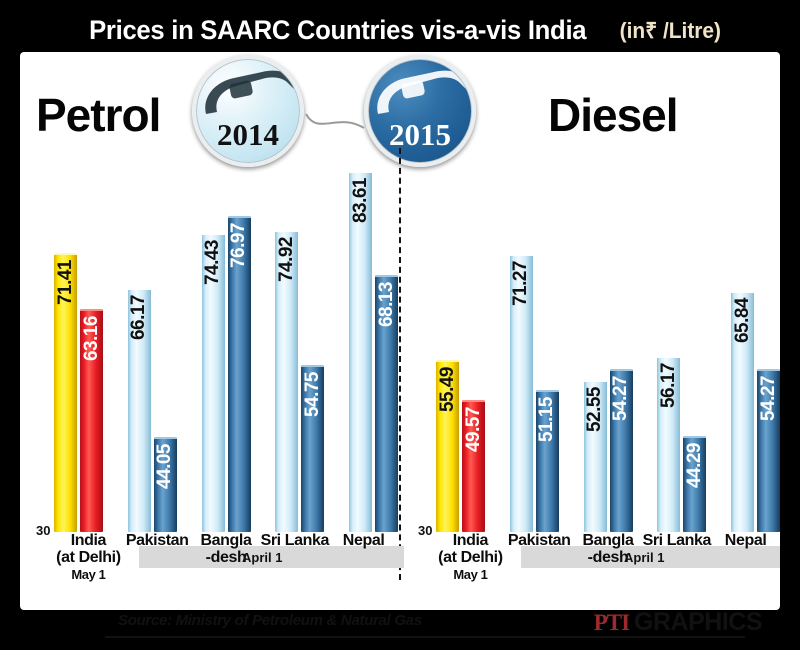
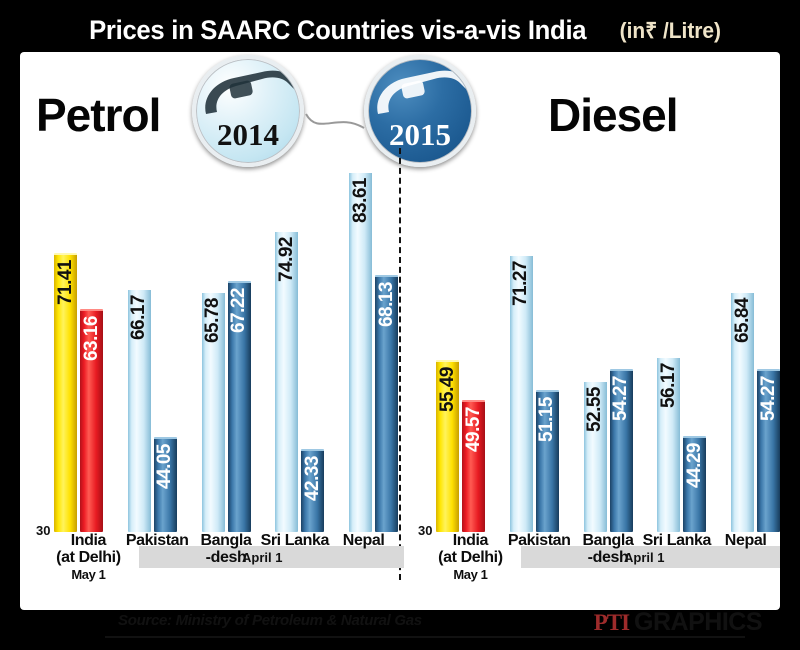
Petrol/2014/Bangla -desh: 74.43 -> 65.78
Petrol/2015/Bangla -desh: 76.97 -> 67.22
Petrol/2015/Sri Lanka: 54.75 -> 42.33
